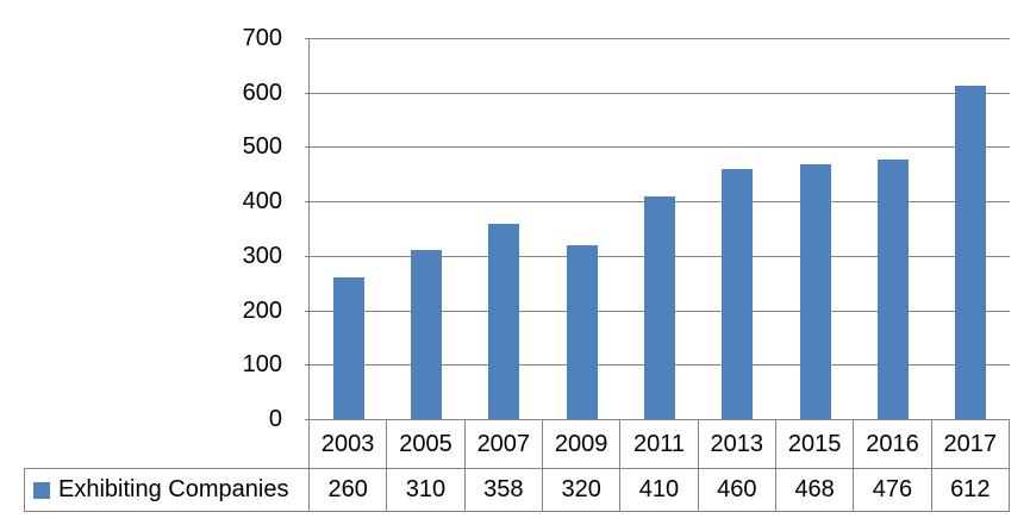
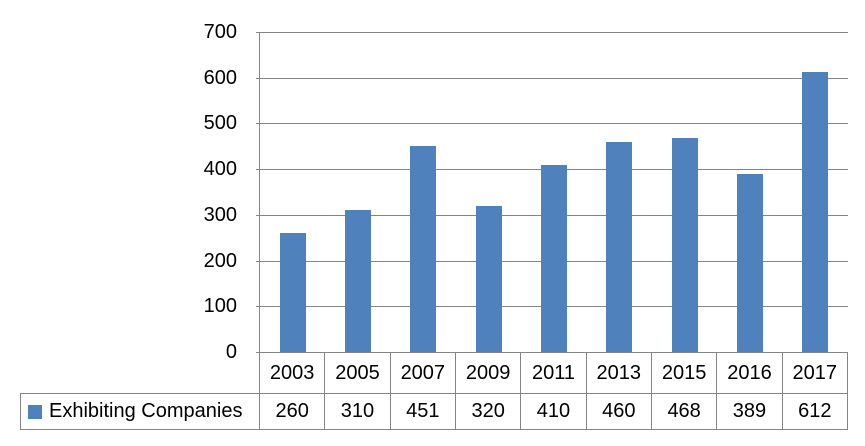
2007: 358 -> 451
2016: 476 -> 389
